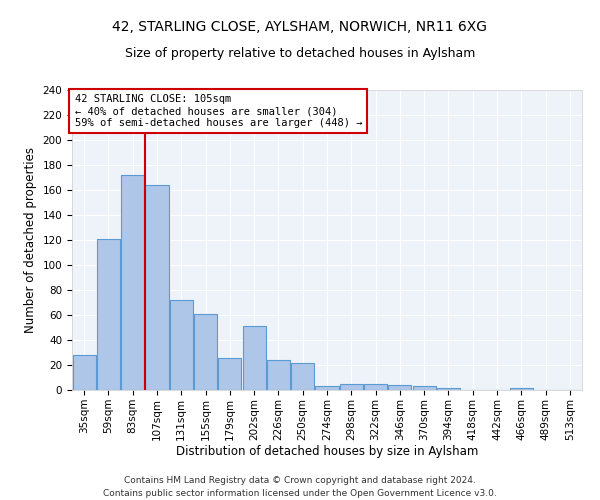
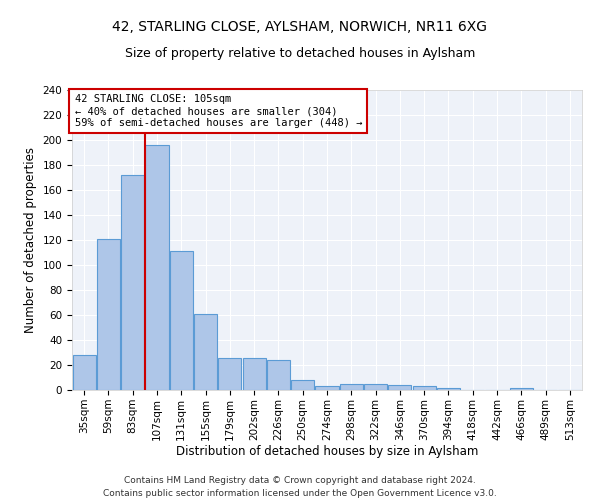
107sqm: 164 -> 196
131sqm: 72 -> 111
202sqm: 51 -> 26
250sqm: 22 -> 8
